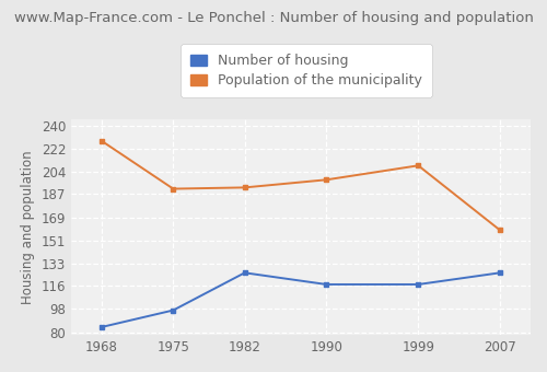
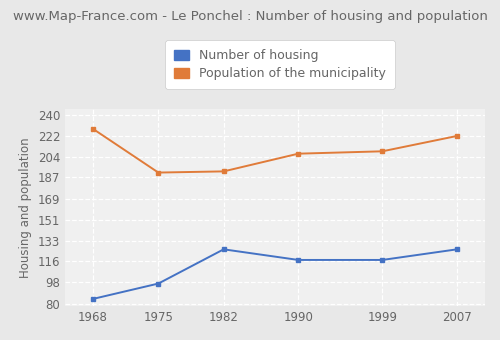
Population of the municipality/1990: 198 -> 207
Population of the municipality/2007: 159 -> 222
